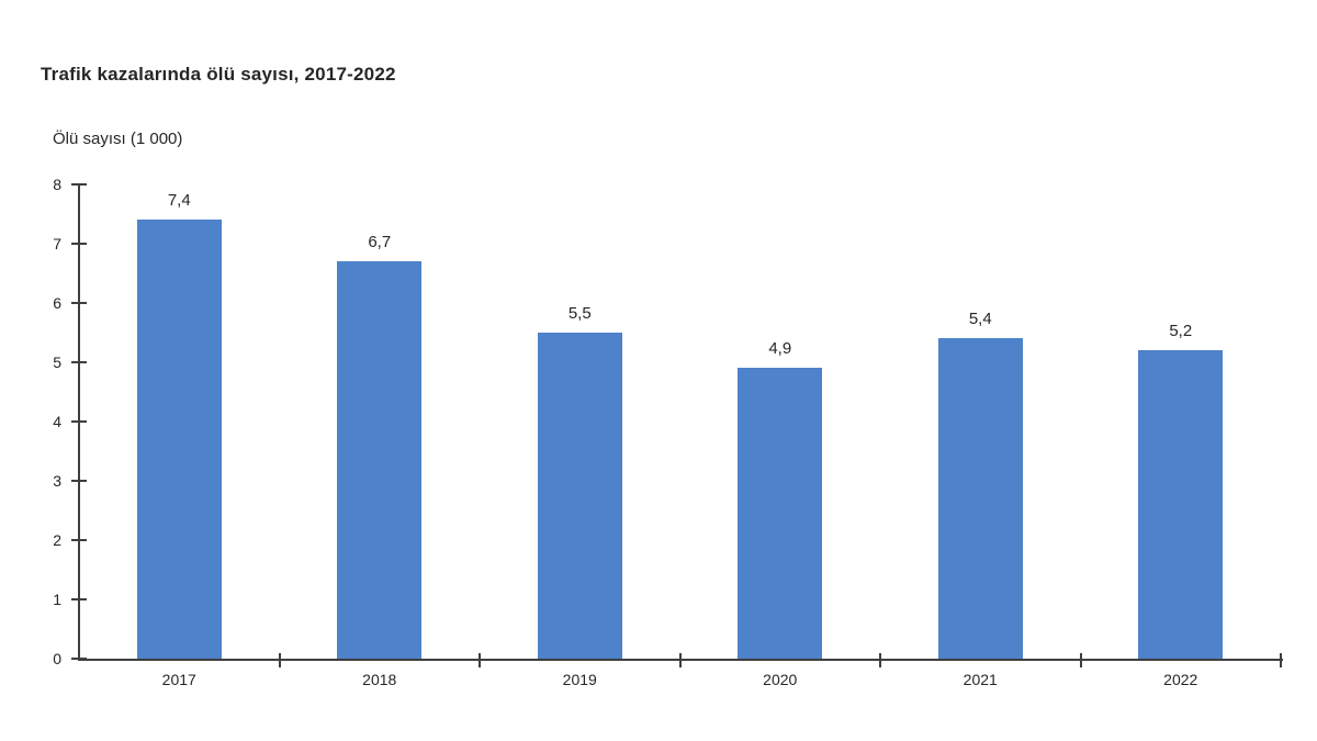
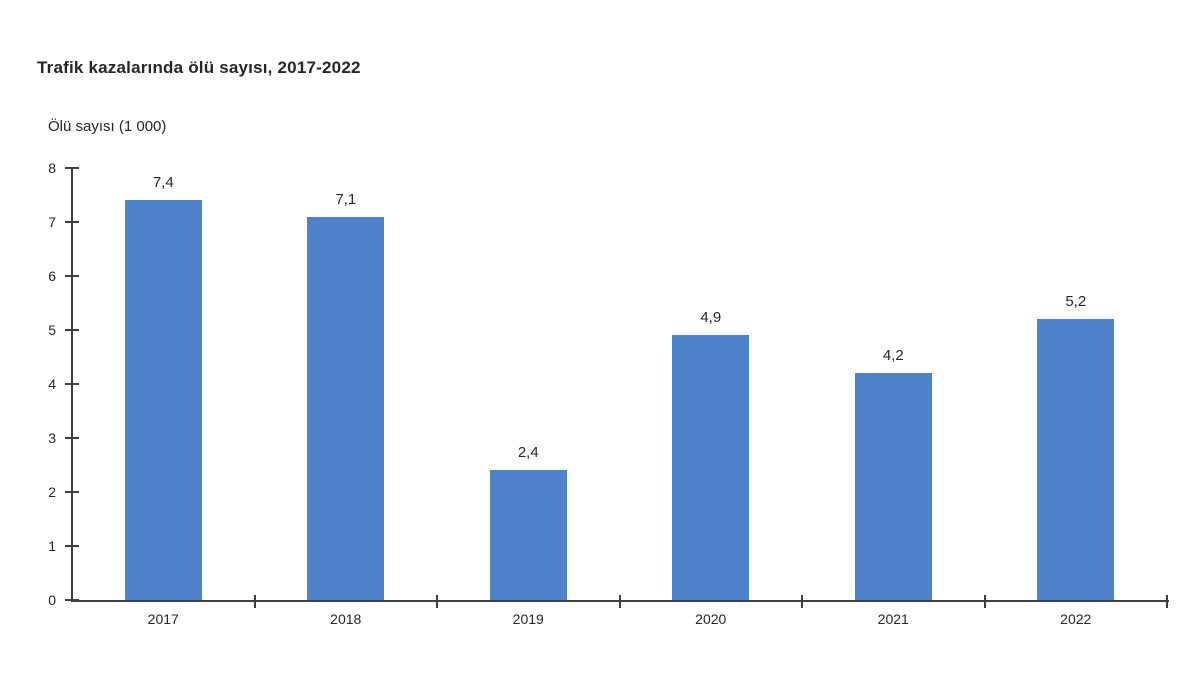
2018: 6,7 -> 7,1
2019: 5,5 -> 2,4
2021: 5,4 -> 4,2
